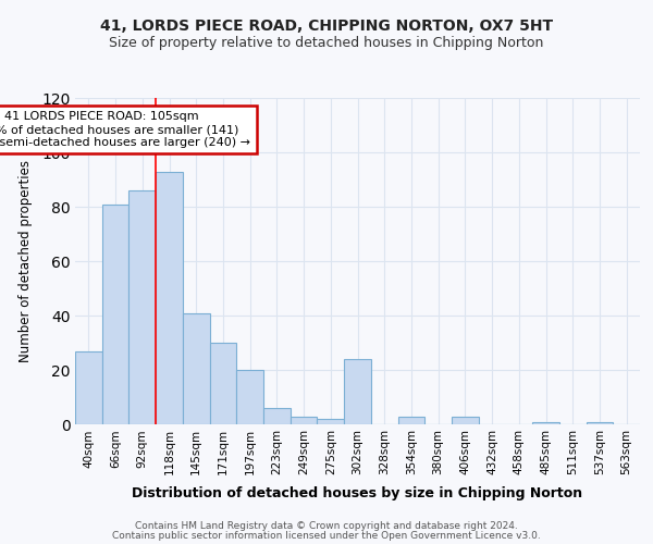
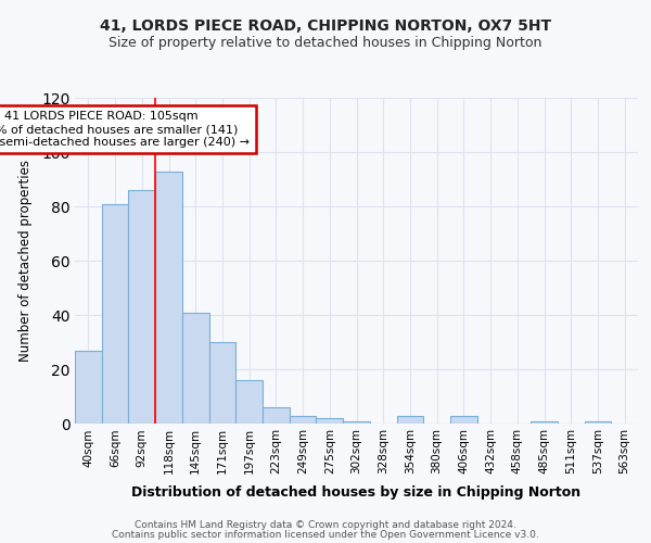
197sqm: 20 -> 16
302sqm: 24 -> 1
